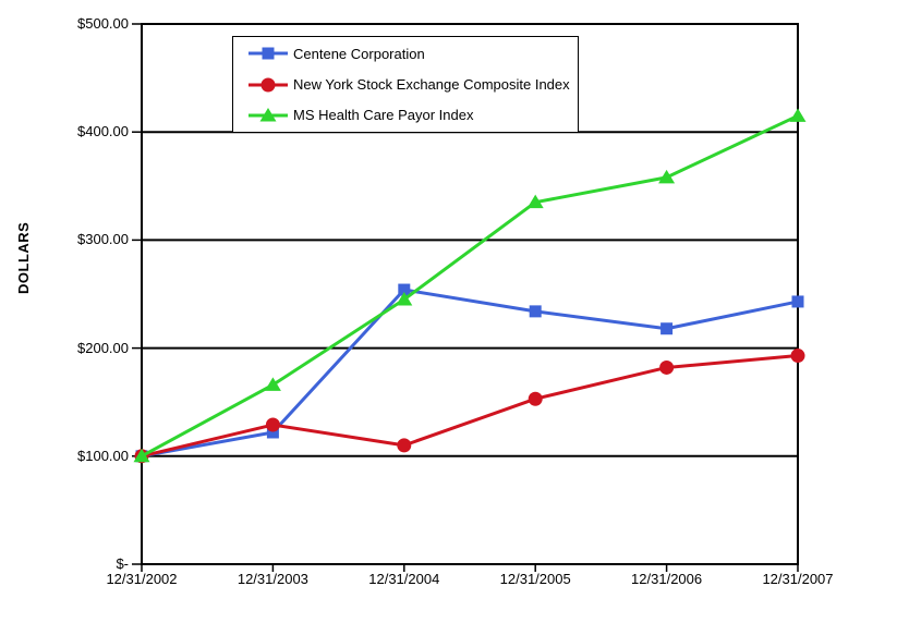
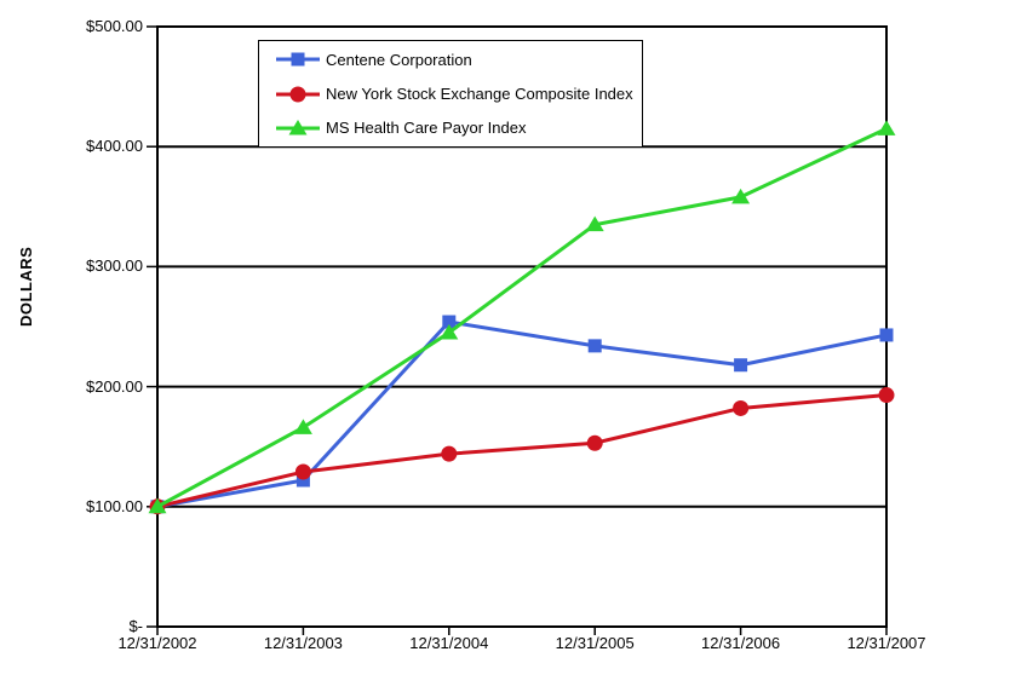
New York Stock Exchange Composite Index/12/31/2004: $110 -> $140
